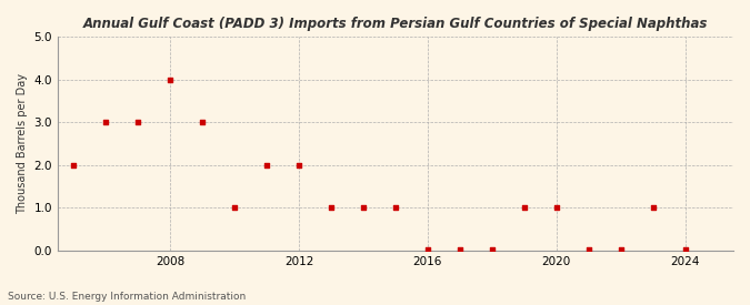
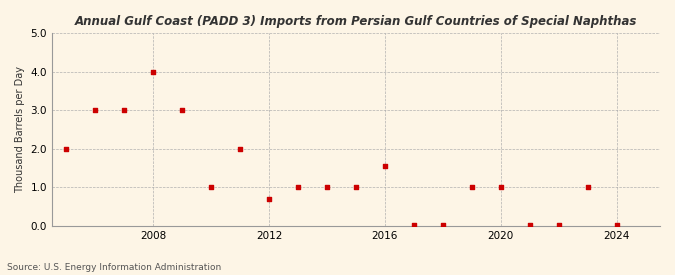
2012: 2.00 -> 0.70
2016: 0.02 -> 1.55
